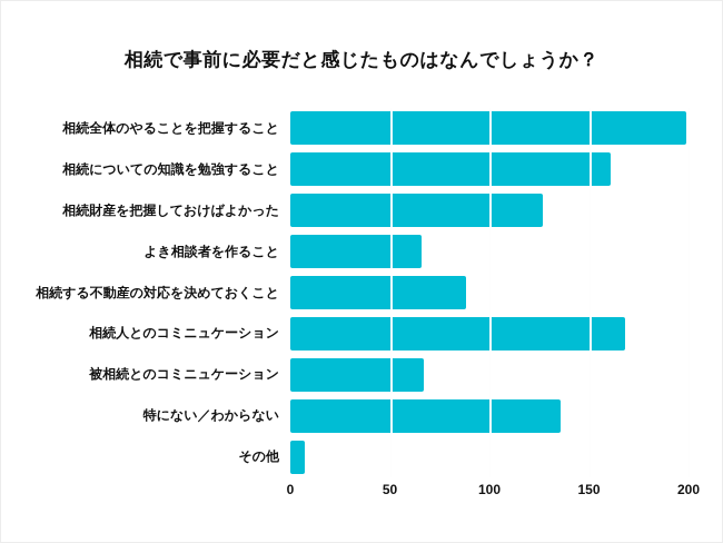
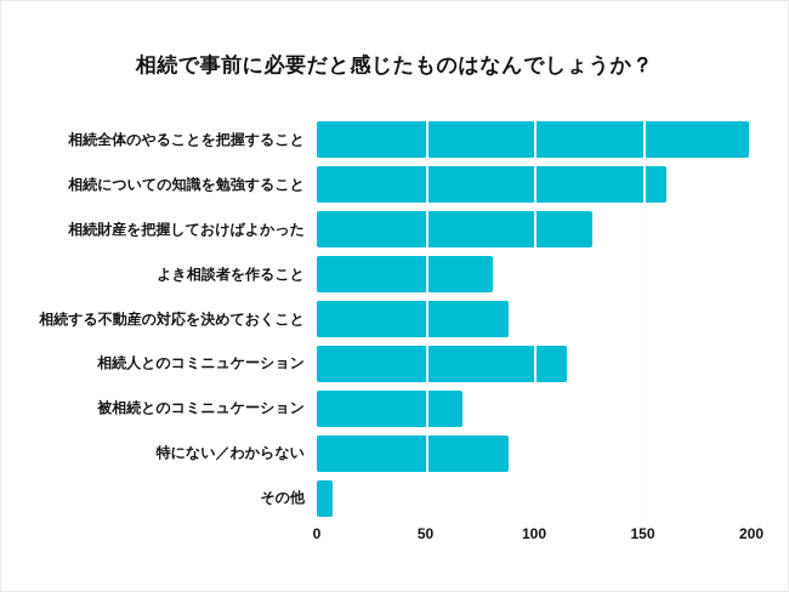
よき相談者を作ること: 66 -> 81
相続人とのコミニュケーション: 168 -> 115
特にない／わからない: 136 -> 88
